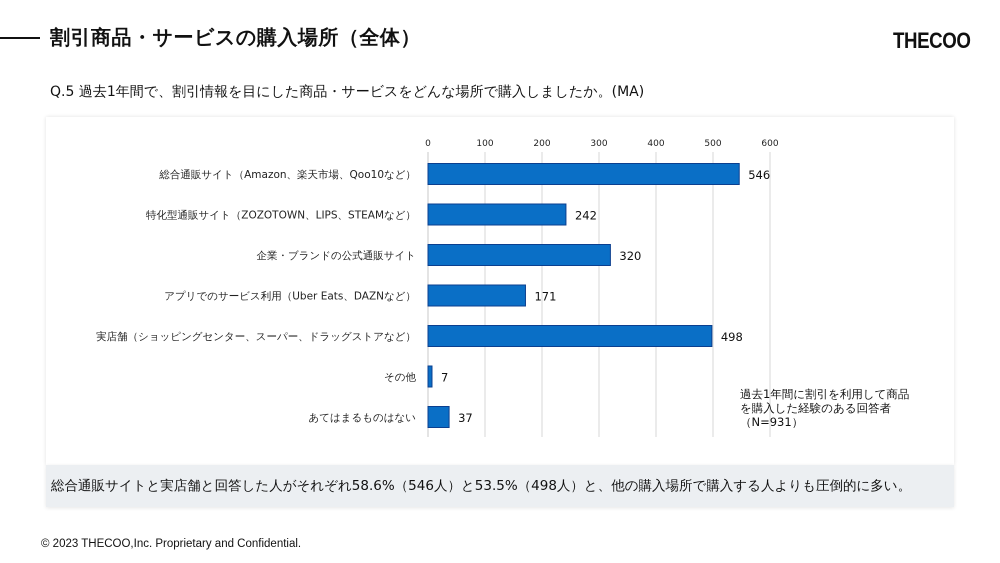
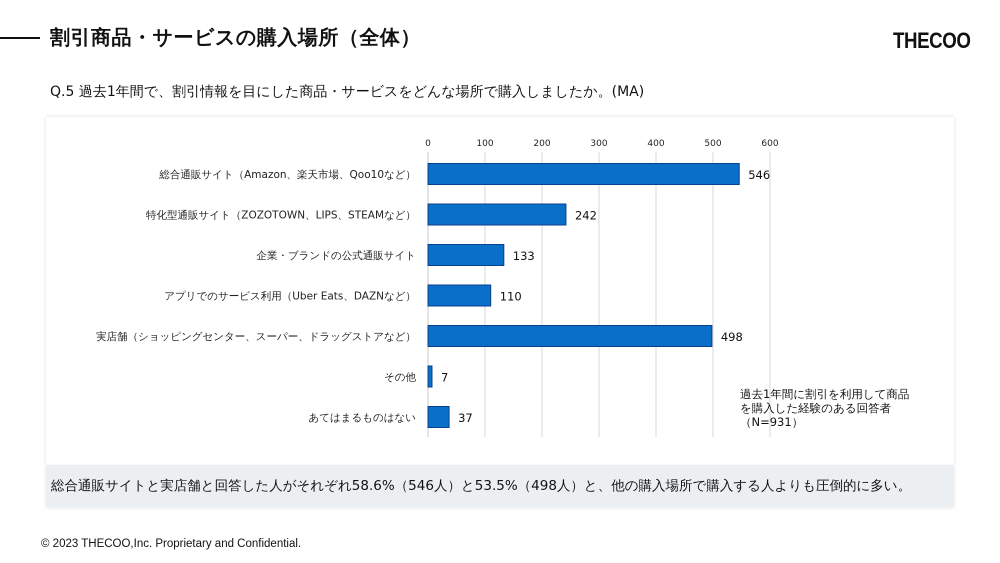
企業・ブランドの公式通販サイト: 320 -> 133
アプリでのサービス利用（Uber Eats、DAZNなど）: 171 -> 110
